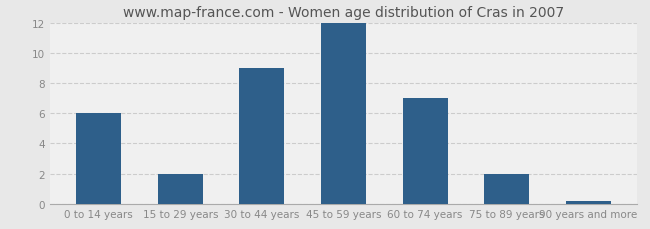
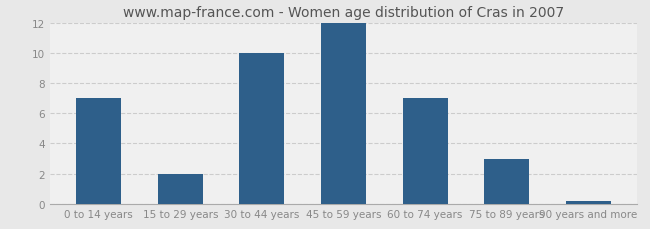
0 to 14 years: 6.0 -> 7.0
30 to 44 years: 9.0 -> 10.0
75 to 89 years: 2.0 -> 3.0
